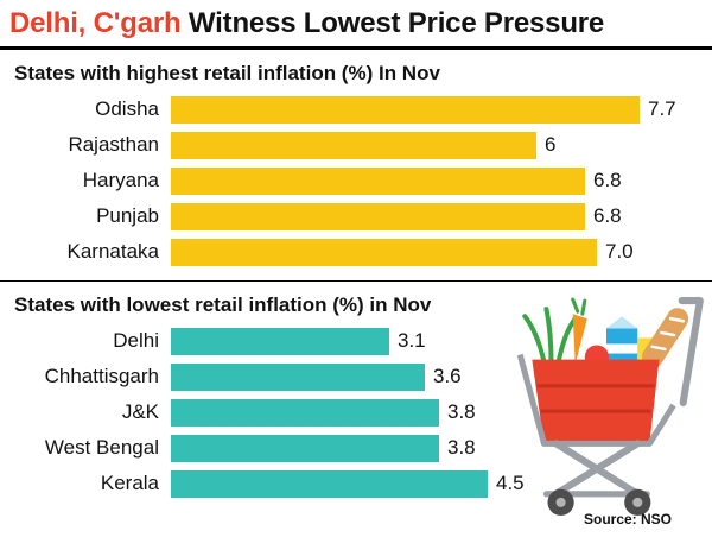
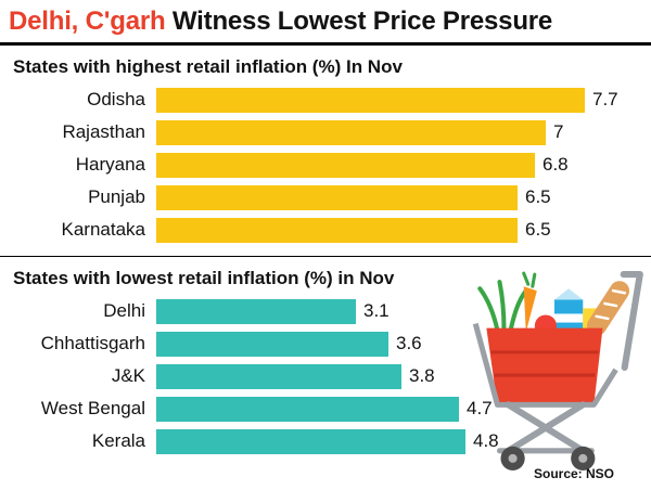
States with highest retail inflation (%) In Nov/Rajasthan: 6 -> 7
States with highest retail inflation (%) In Nov/Punjab: 6.8 -> 6.5
States with highest retail inflation (%) In Nov/Karnataka: 7.0 -> 6.5
States with lowest retail inflation (%) in Nov/West Bengal: 3.8 -> 4.7
States with lowest retail inflation (%) in Nov/Kerala: 4.5 -> 4.8
